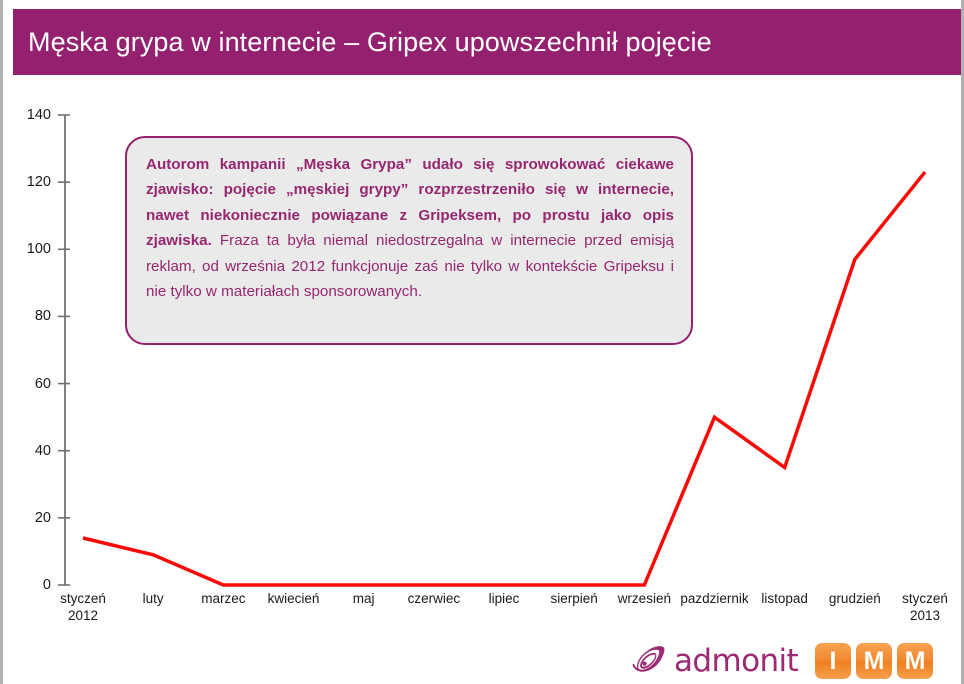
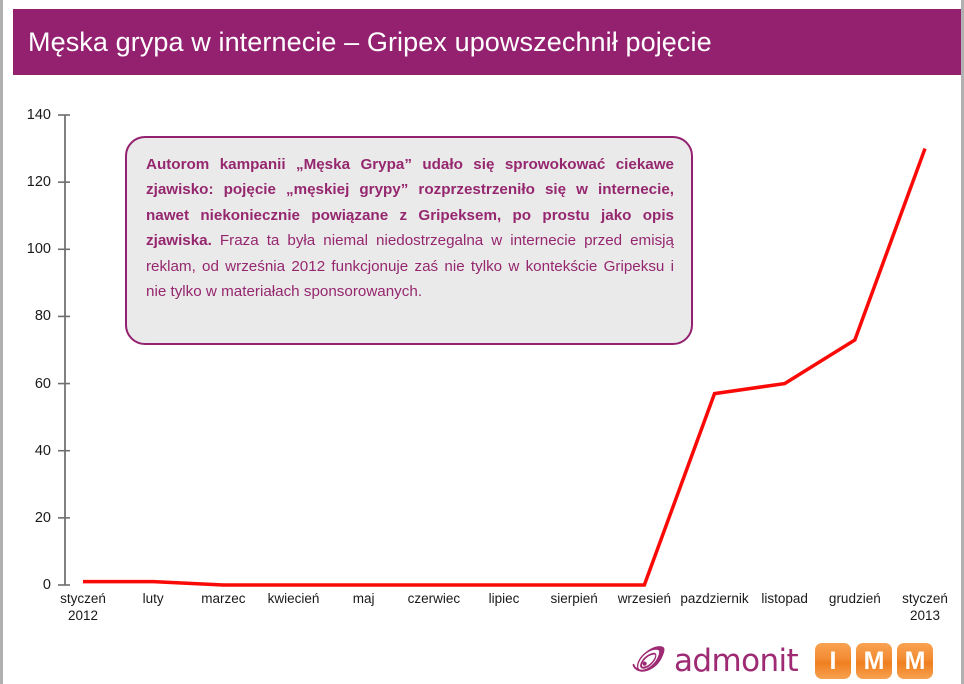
styczeń 2012: 14 -> 1
luty: 9 -> 1
pazdziernik: 50 -> 57
listopad: 35 -> 60
grudzień: 97 -> 73
styczeń 2013: 123 -> 130
